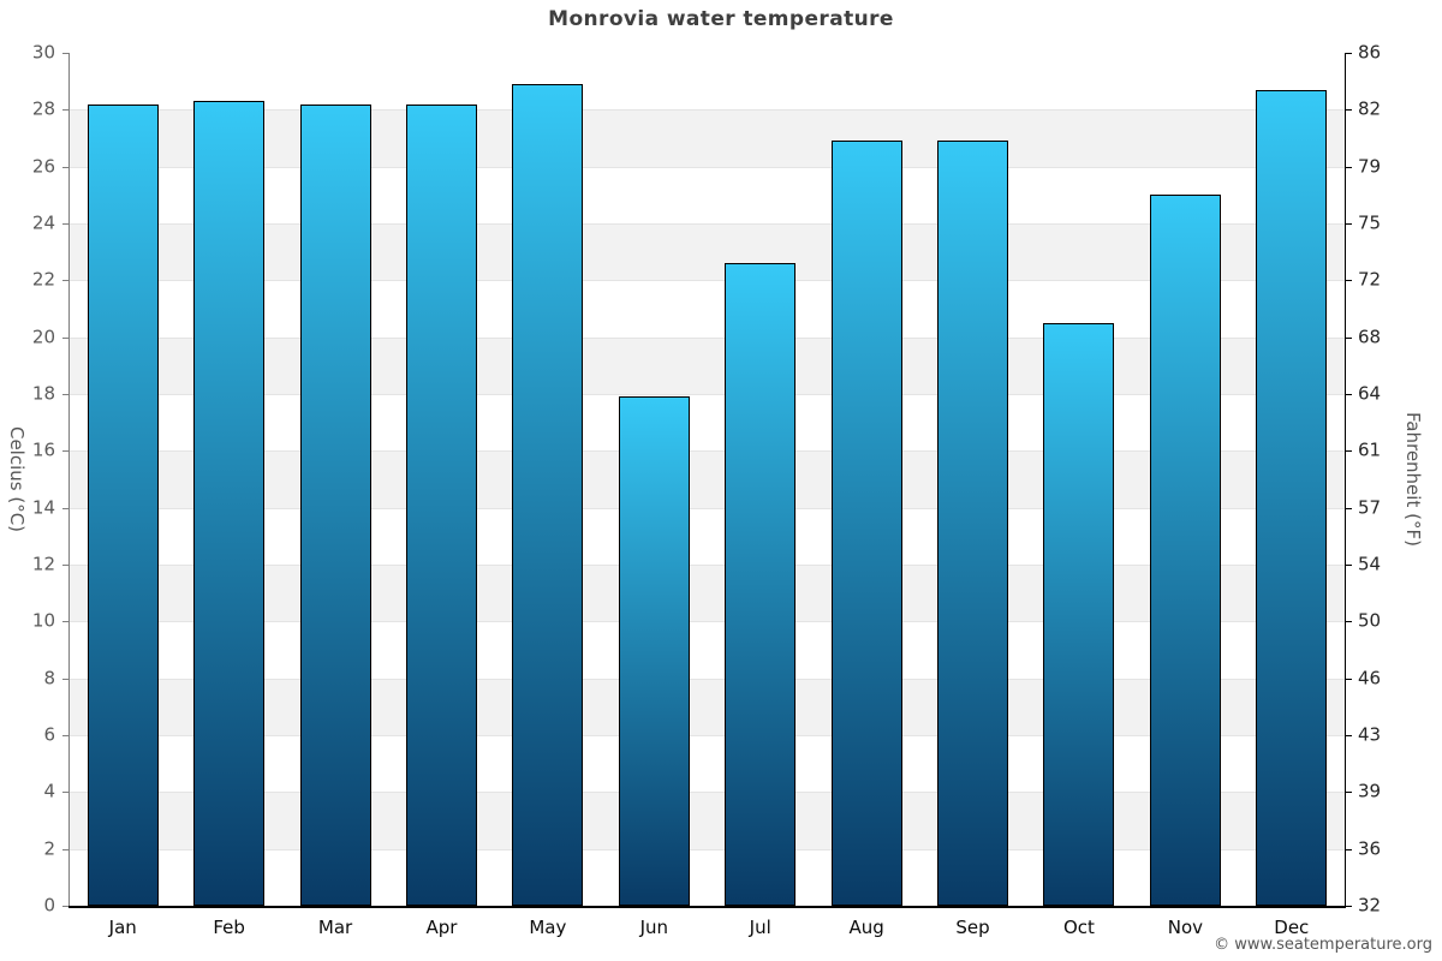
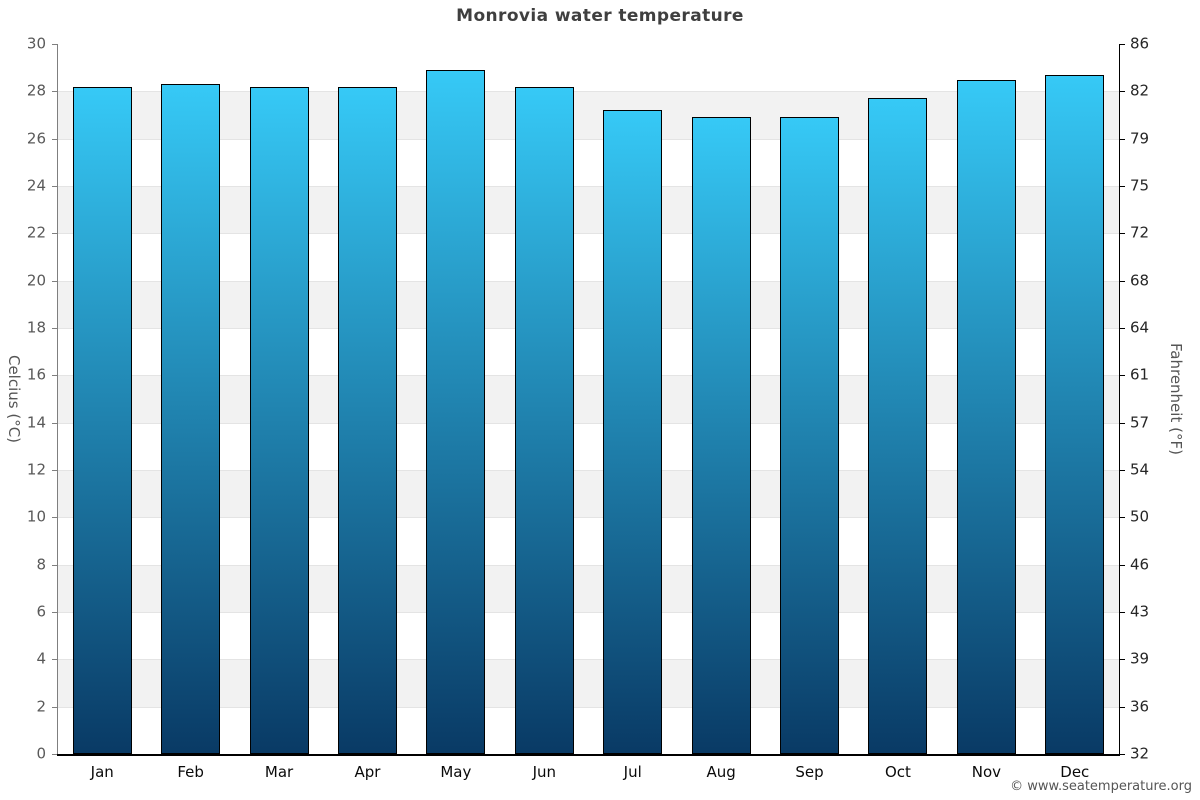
Jun: 17.9 -> 28.2
Jul: 22.6 -> 27.2
Oct: 20.5 -> 27.7
Nov: 25.0 -> 28.5
